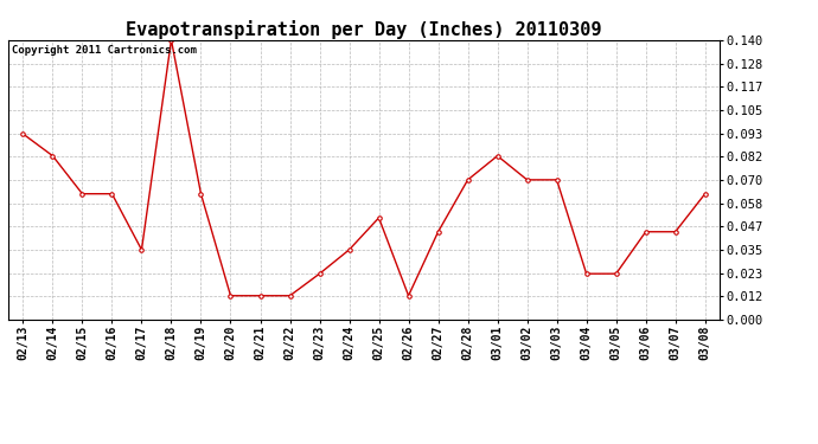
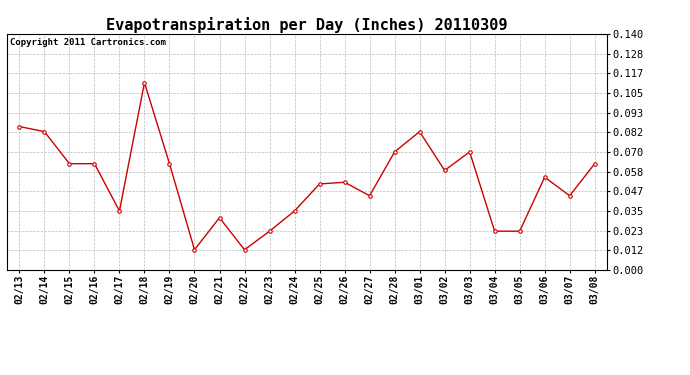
02/13: 0.093 -> 0.085
02/18: 0.140 -> 0.111
02/21: 0.012 -> 0.031
02/26: 0.012 -> 0.052
03/02: 0.070 -> 0.059
03/06: 0.044 -> 0.055
